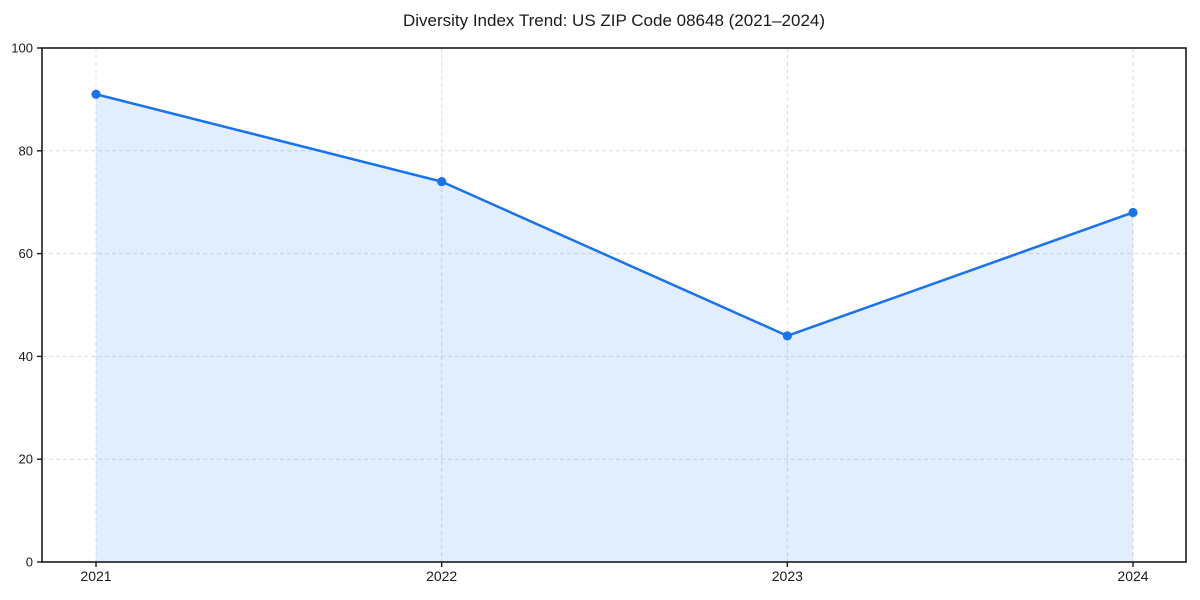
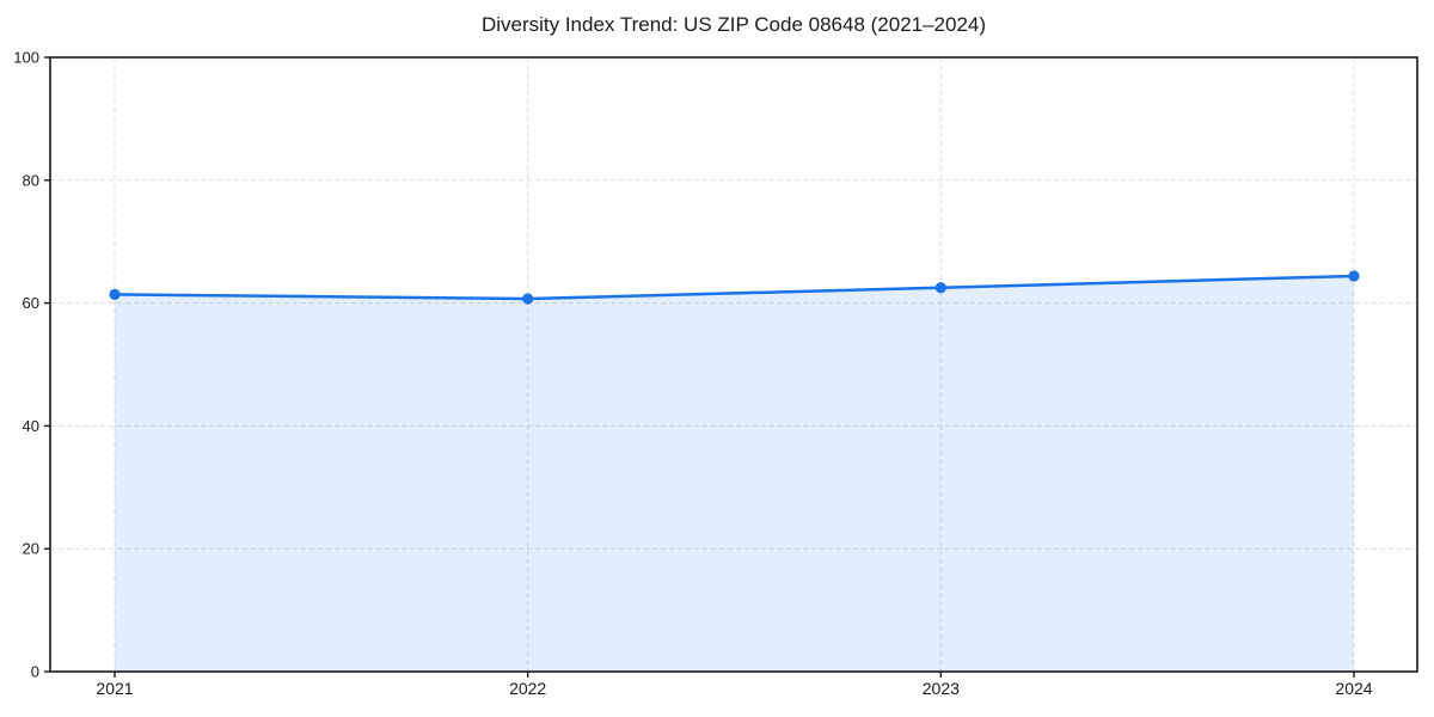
2021: 91 -> 61
2022: 74 -> 61
2023: 44 -> 62
2024: 68 -> 64
